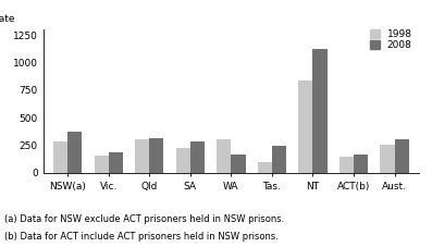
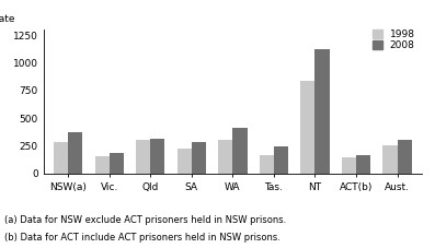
2008/WA: 170 -> 420
1998/Tas.: 100 -> 160
